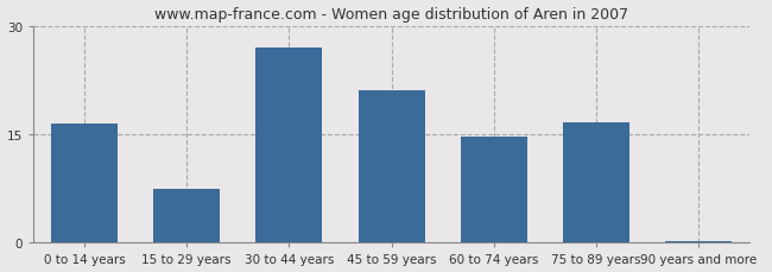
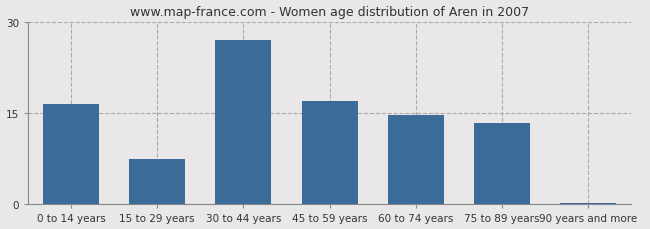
45 to 59 years: 21.0 -> 17.0
75 to 89 years: 16.6 -> 13.3
